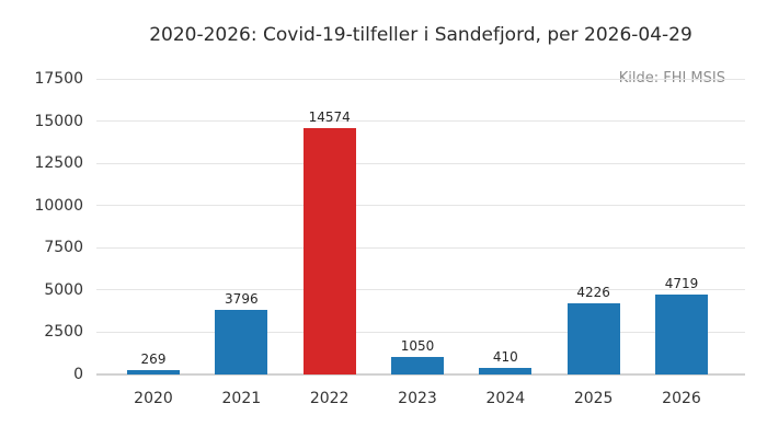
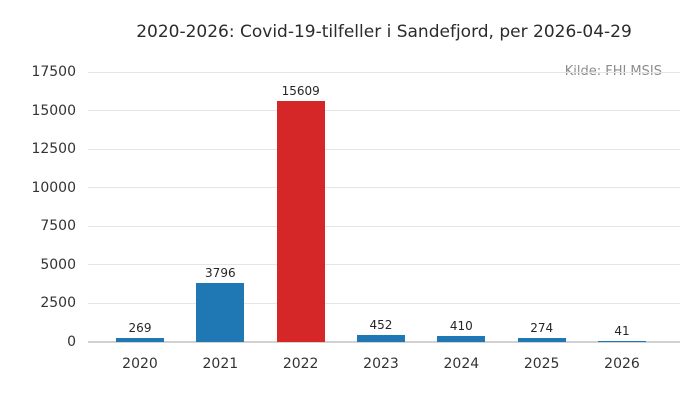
2022: 14574 -> 15609
2023: 1050 -> 452
2025: 4226 -> 274
2026: 4719 -> 41
